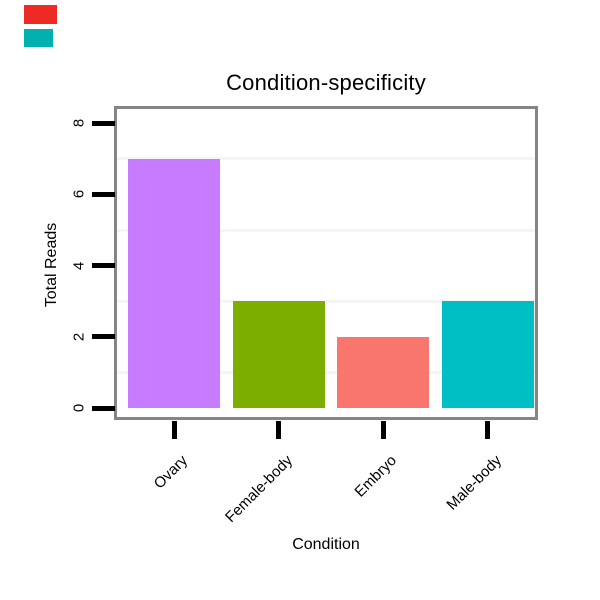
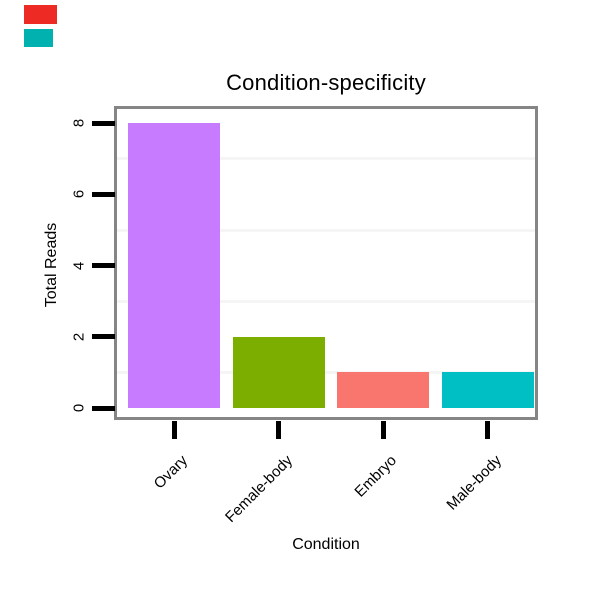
Ovary: 7 -> 8
Female-body: 3 -> 2
Embryo: 2 -> 1
Male-body: 3 -> 1
